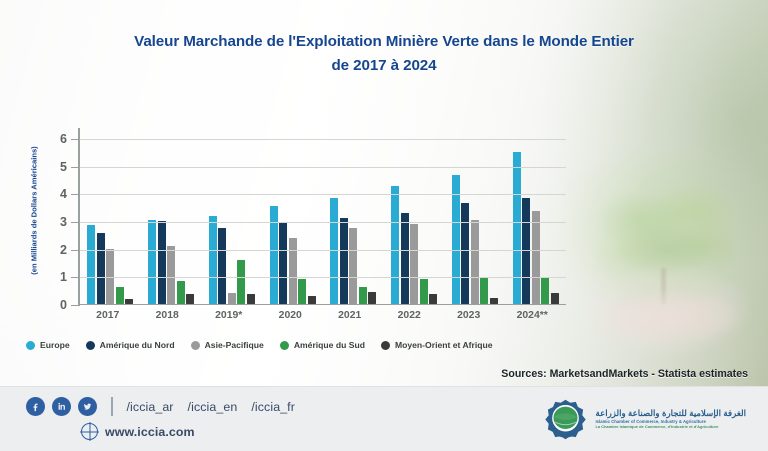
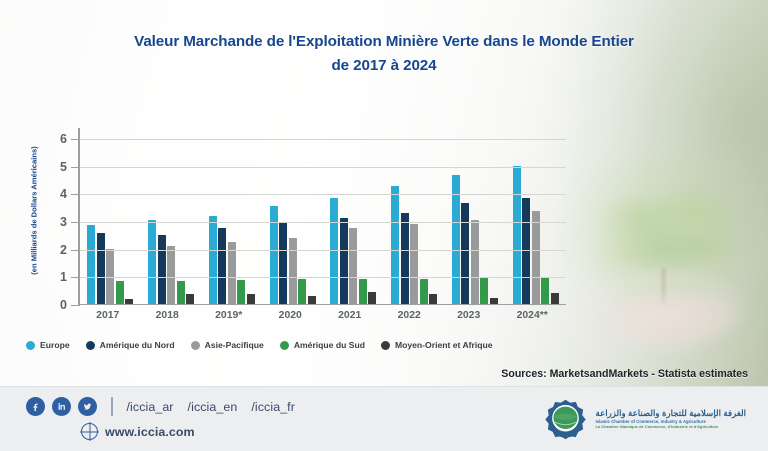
Amérique du Sud/2017: 0.6 -> 0.8
Amérique du Nord/2018: 3.0 -> 2.5
Asie-Pacifique/2019*: 0.4 -> 2.2
Amérique du Sud/2019*: 1.6 -> 0.9
Amérique du Sud/2021: 0.6 -> 0.9
Europe/2024**: 5.5 -> 5.0
